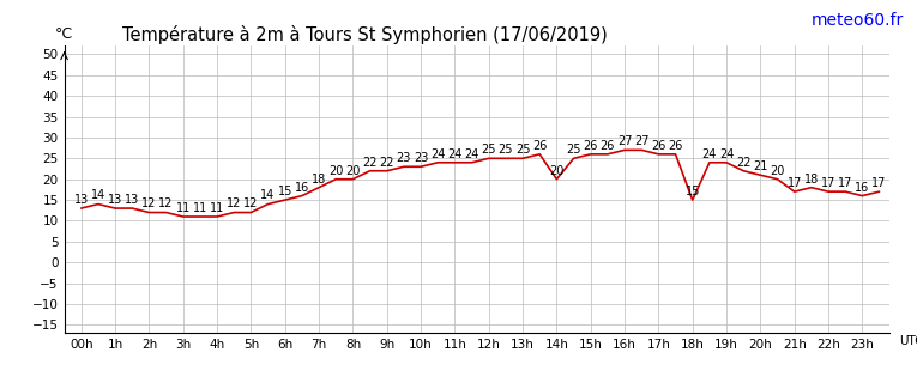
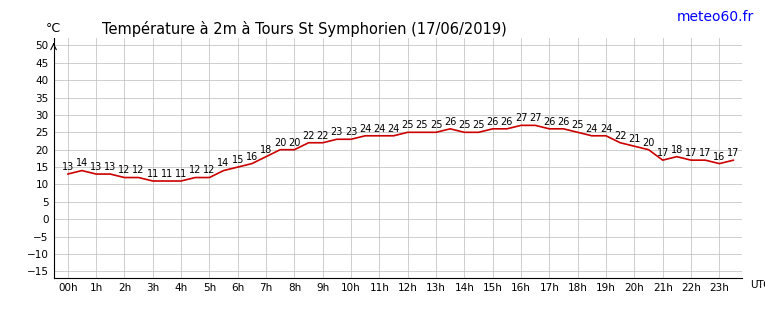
14h: 20 -> 25
18h: 15 -> 25
